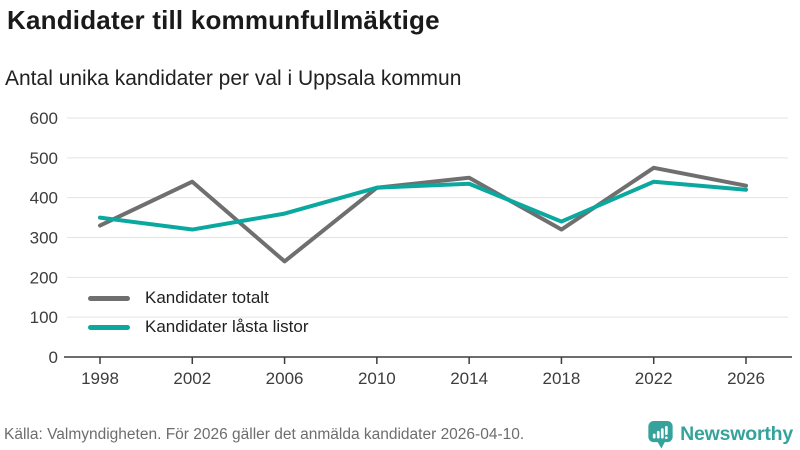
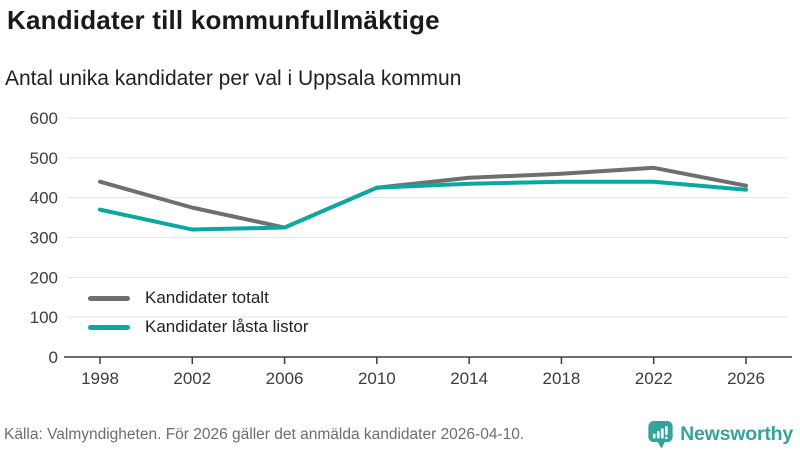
Kandidater totalt/1998: 330 -> 440
Kandidater låsta listor/1998: 350 -> 370
Kandidater totalt/2002: 440 -> 380
Kandidater totalt/2006: 240 -> 320
Kandidater låsta listor/2006: 360 -> 320
Kandidater totalt/2018: 320 -> 460
Kandidater låsta listor/2018: 340 -> 440
